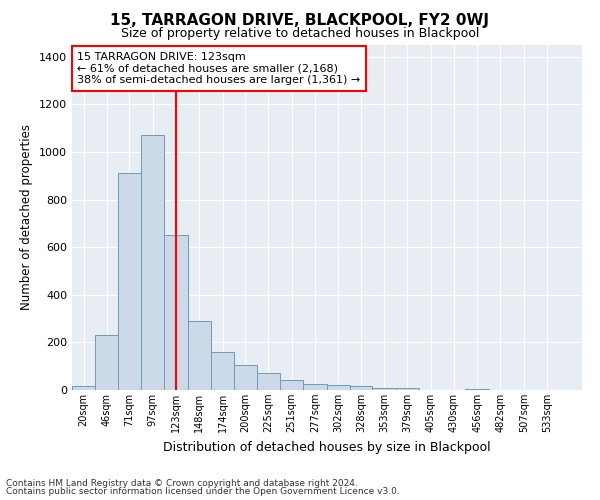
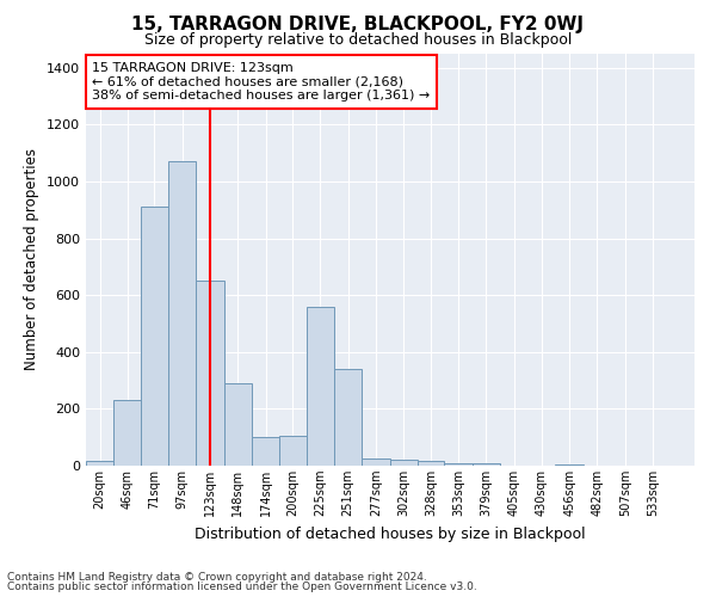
174sqm: 160 -> 100
225sqm: 70 -> 560
251sqm: 40 -> 340
